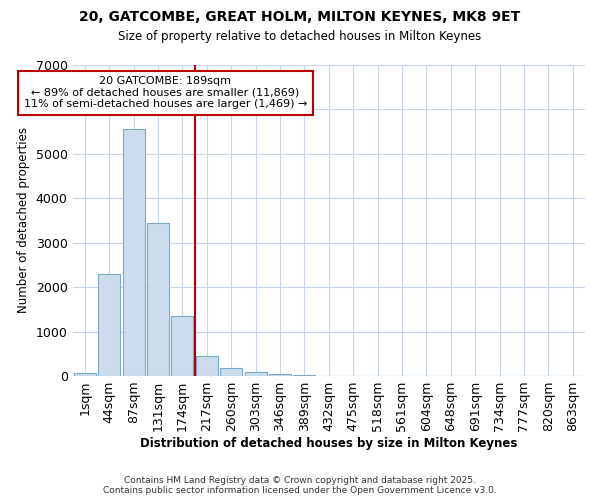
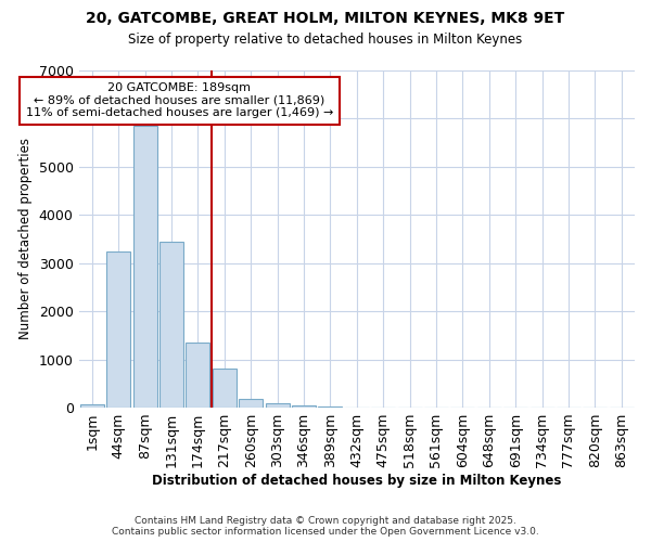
44sqm: 2300 -> 3250
87sqm: 5550 -> 5850
217sqm: 450 -> 800
